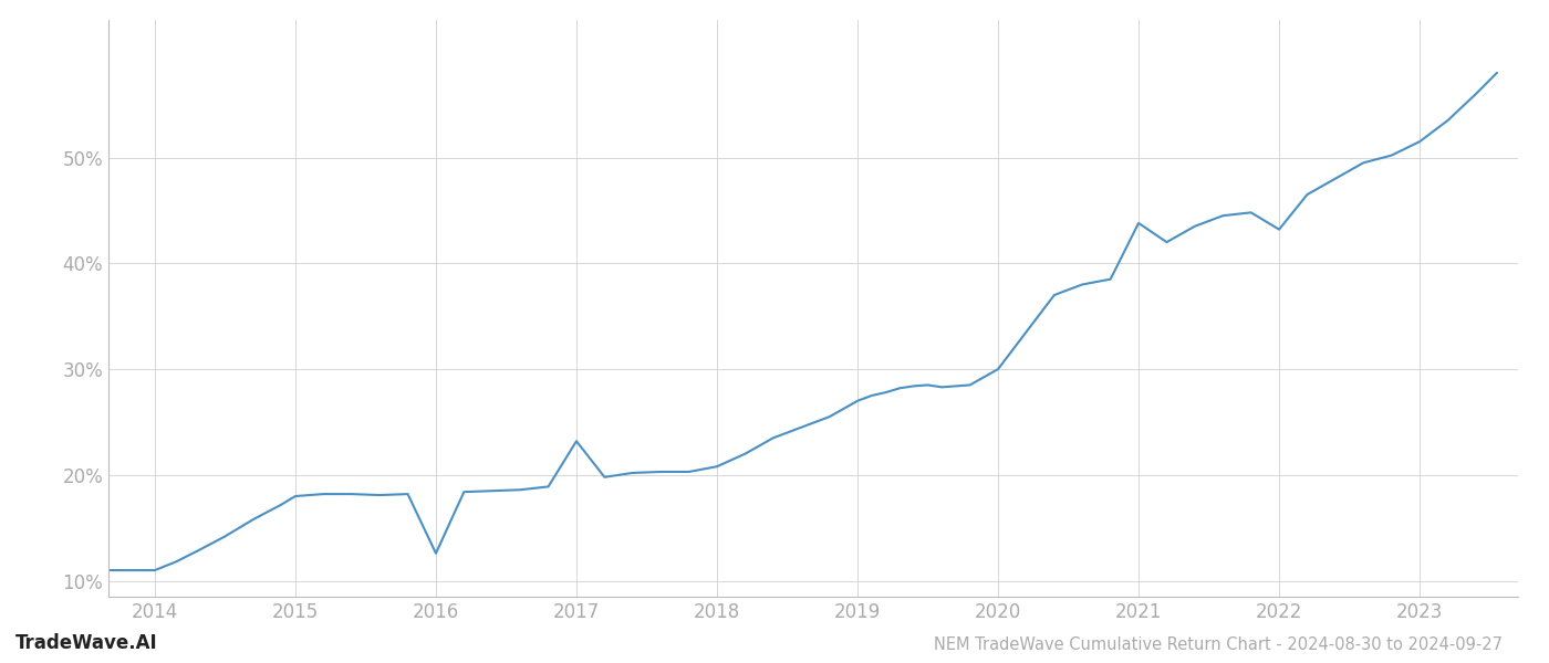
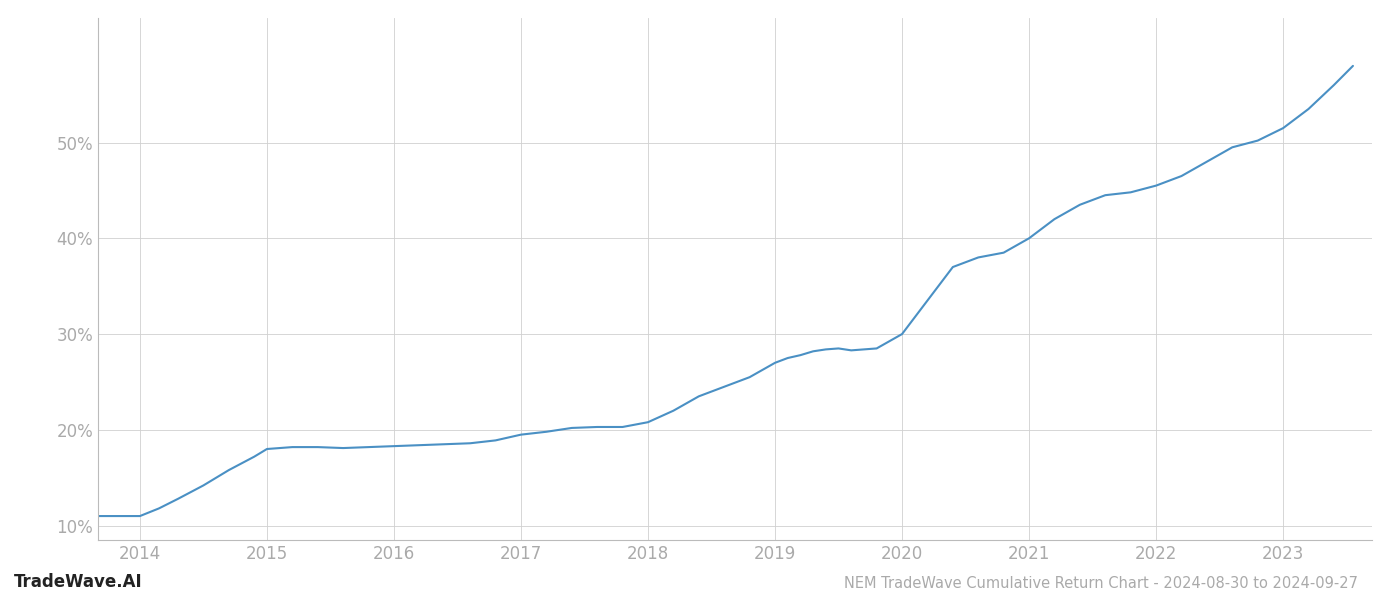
2016: 12.6% -> 18.3%
2017: 23.2% -> 19.5%
2021: 43.8% -> 40.0%
2022: 43.2% -> 45.5%
